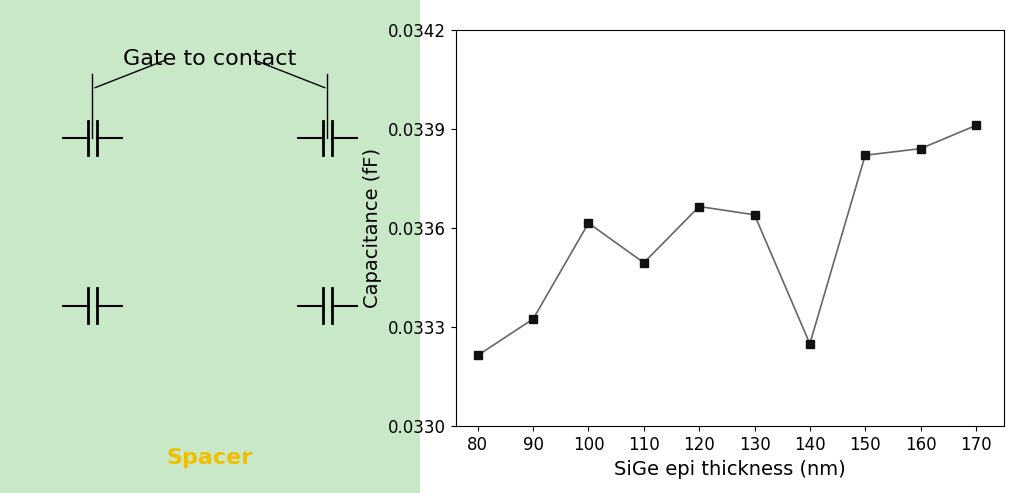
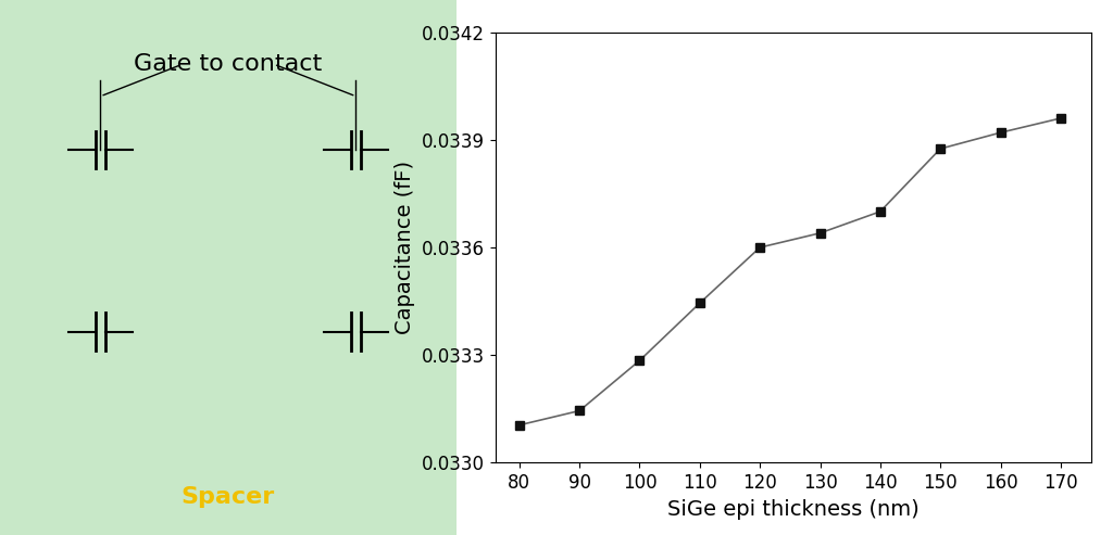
80: 0.033215 -> 0.033105
90: 0.033325 -> 0.033145
100: 0.033615 -> 0.033285
110: 0.033495 -> 0.033445
120: 0.033665 -> 0.033600
140: 0.033250 -> 0.033700
150: 0.033820 -> 0.033875
160: 0.033840 -> 0.033920
170: 0.033910 -> 0.033960
